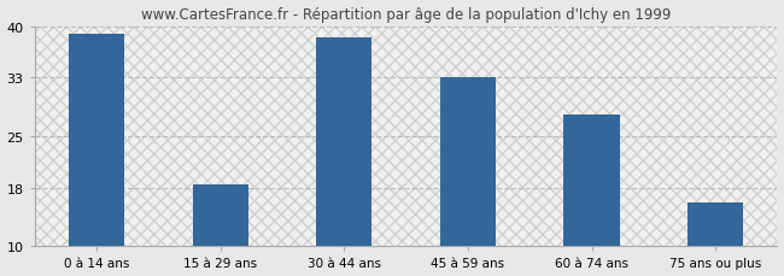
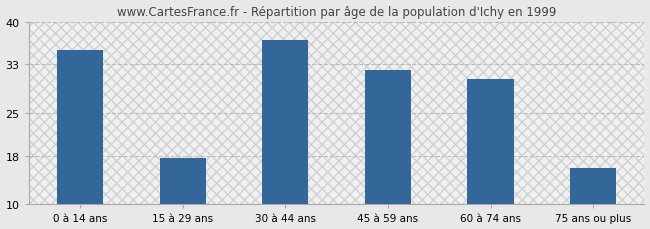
0 à 14 ans: 39.0 -> 35.4
15 à 29 ans: 18.5 -> 17.6
30 à 44 ans: 38.5 -> 37.0
45 à 59 ans: 33.0 -> 32.0
60 à 74 ans: 28.0 -> 30.6
